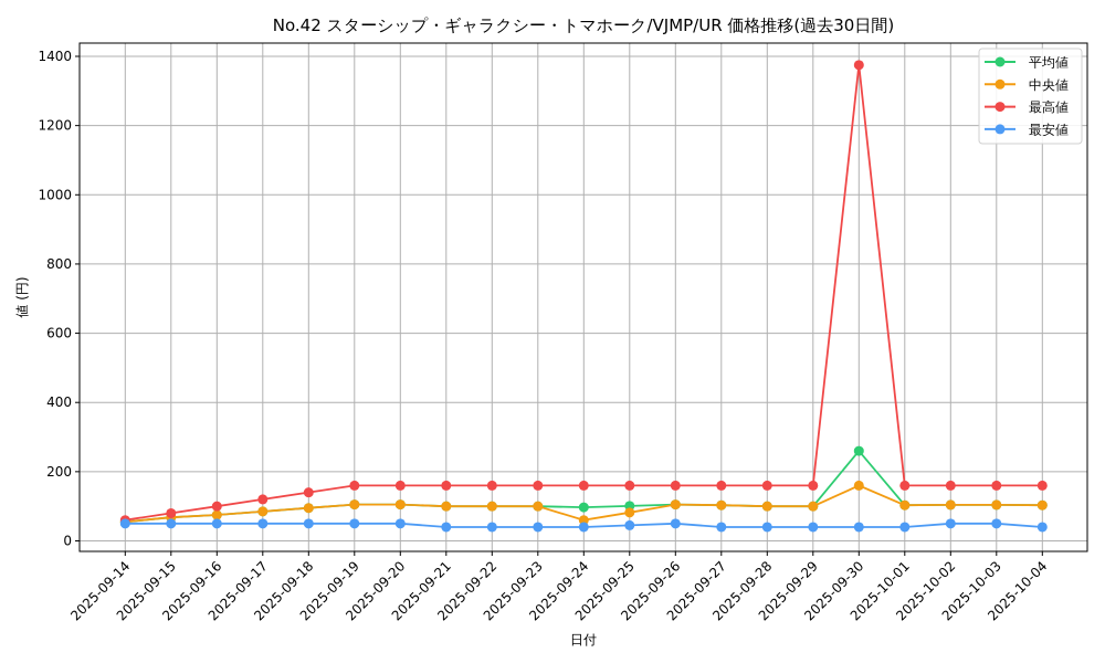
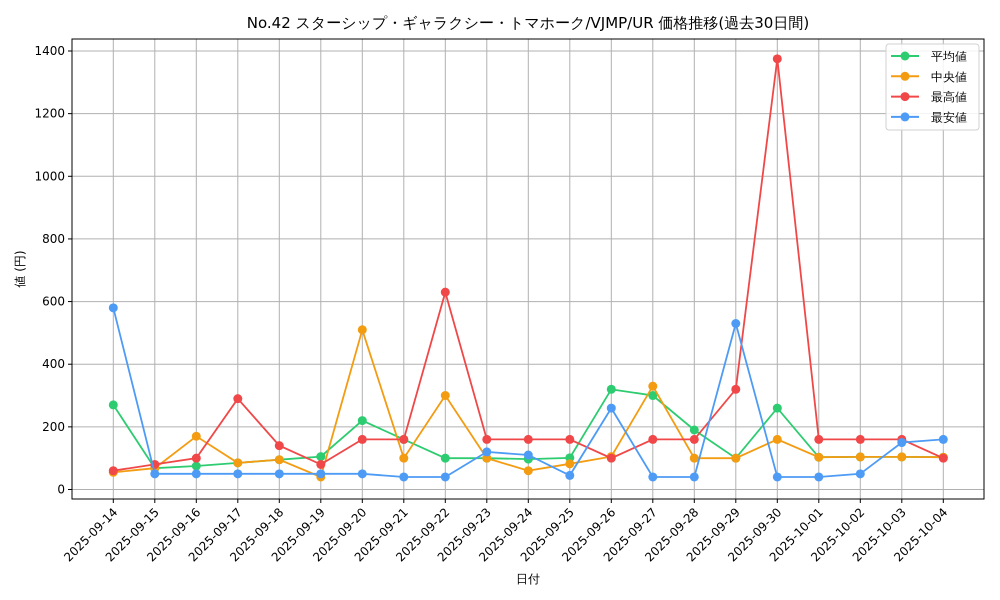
平均値/2025-09-14: 60 -> 270
最安値/2025-09-14: 50 -> 580
中央値/2025-09-16: 80 -> 170
最高値/2025-09-17: 120 -> 290
中央値/2025-09-19: 100 -> 40
最高値/2025-09-19: 160 -> 80
平均値/2025-09-20: 100 -> 220
中央値/2025-09-20: 100 -> 510
平均値/2025-09-21: 100 -> 160
中央値/2025-09-22: 100 -> 300
最高値/2025-09-22: 160 -> 630
最安値/2025-09-23: 40 -> 120
最安値/2025-09-24: 40 -> 110
平均値/2025-09-26: 100 -> 320
最高値/2025-09-26: 160 -> 100
最安値/2025-09-26: 50 -> 260
平均値/2025-09-27: 100 -> 300
中央値/2025-09-27: 100 -> 330
平均値/2025-09-28: 100 -> 190
最高値/2025-09-29: 160 -> 320
最安値/2025-09-29: 40 -> 530
最安値/2025-10-03: 50 -> 150
最高値/2025-10-04: 160 -> 100
最安値/2025-10-04: 40 -> 160
